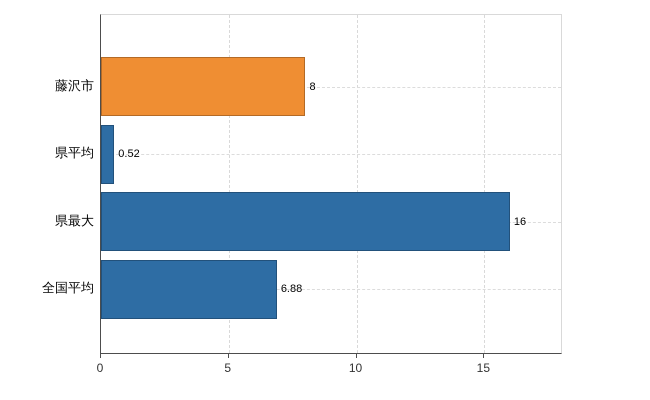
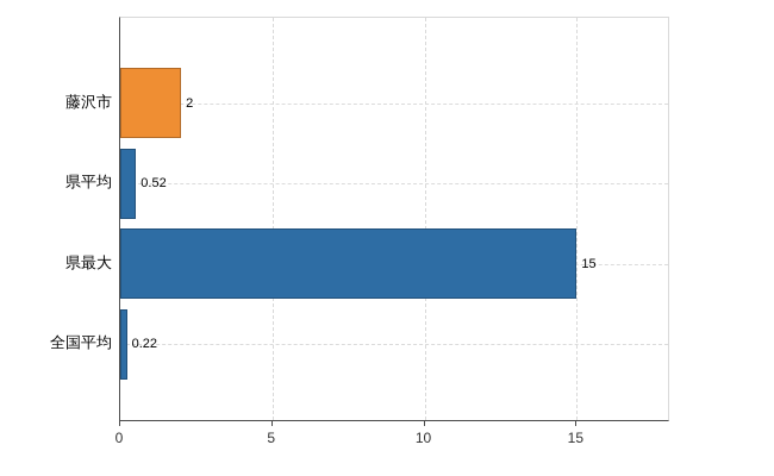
藤沢市: 8 -> 2
県最大: 16 -> 15
全国平均: 6.88 -> 0.22
